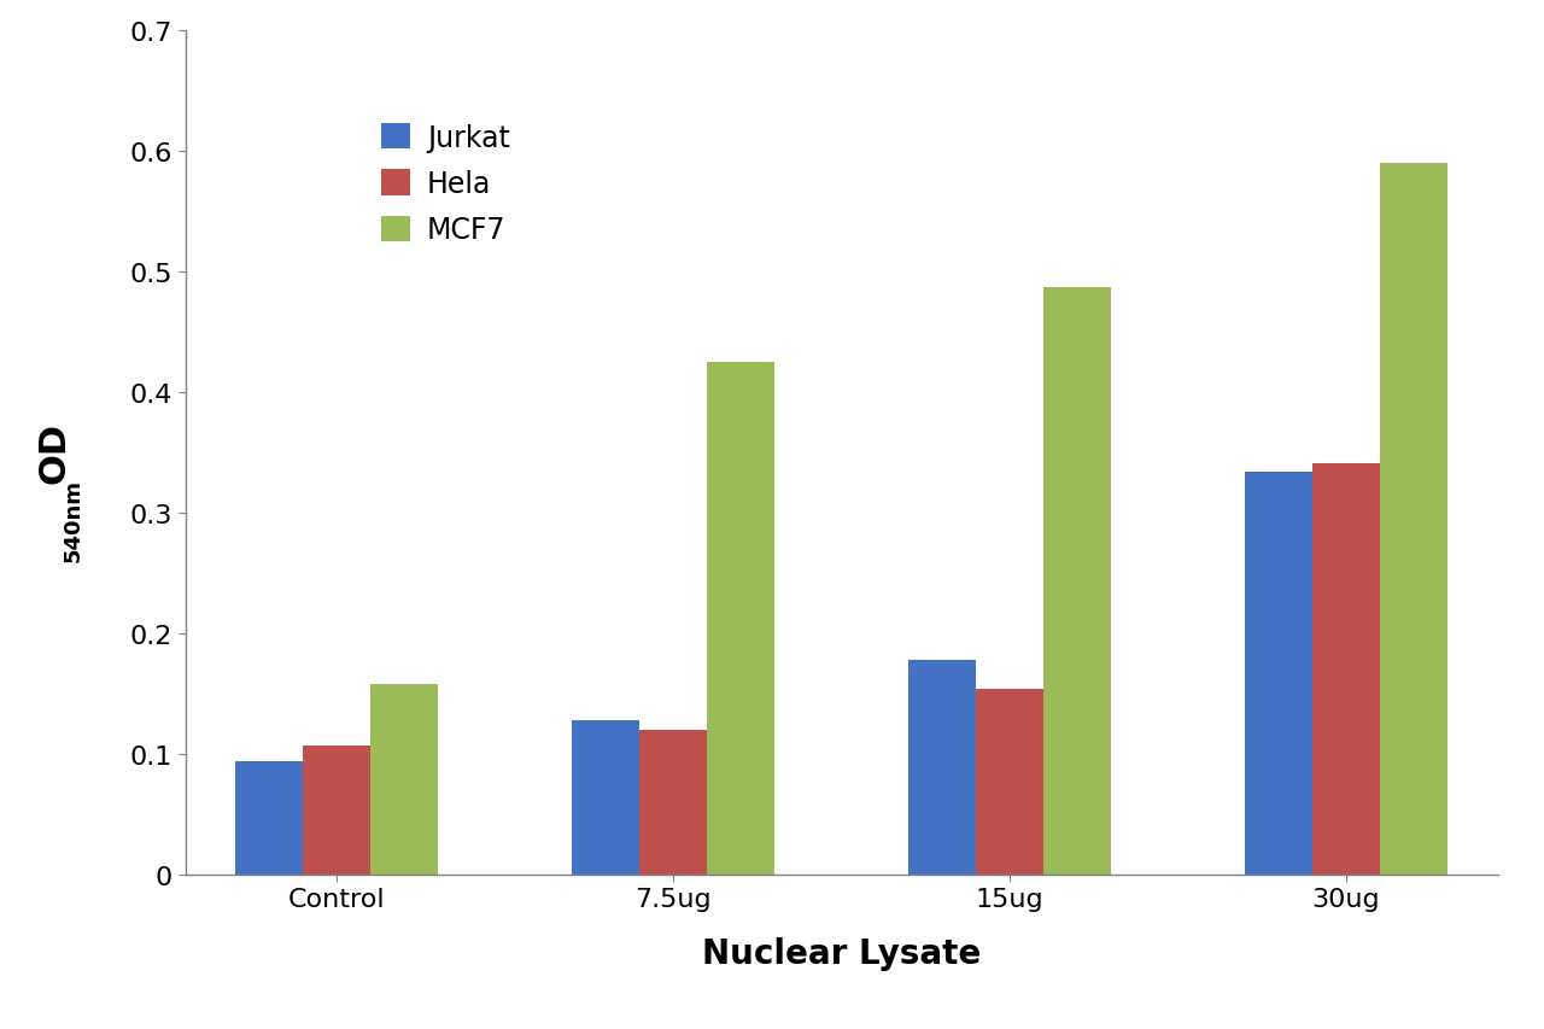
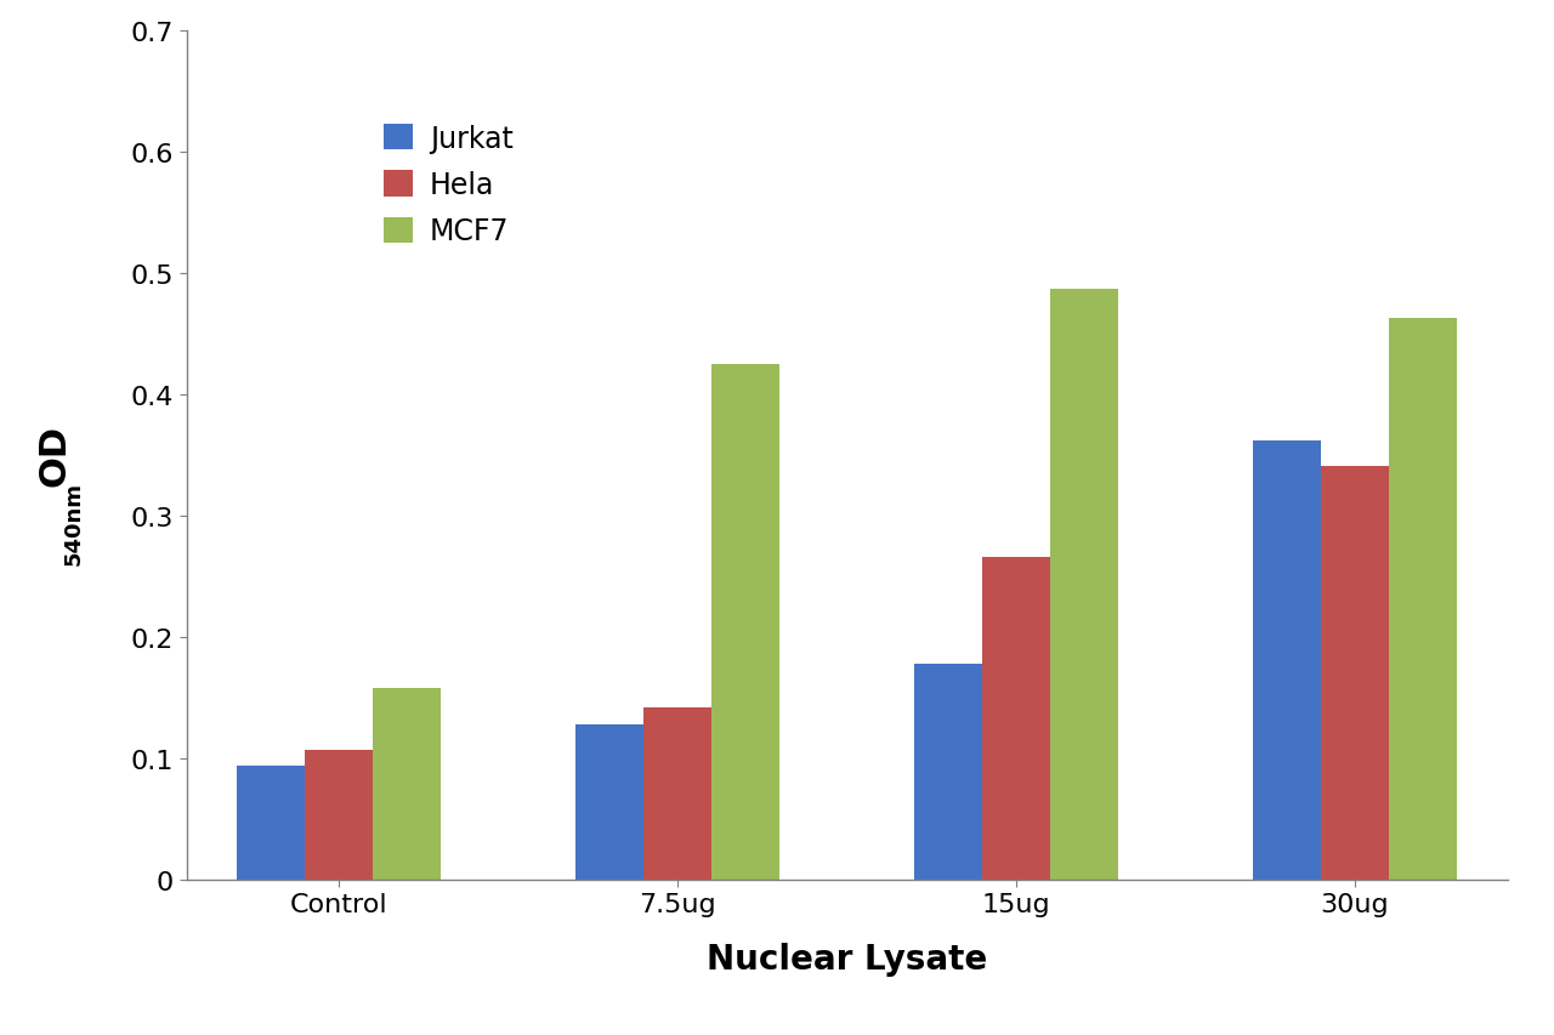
Hela/7.5ug: 0.120 -> 0.142
Hela/15ug: 0.154 -> 0.266
Jurkat/30ug: 0.334 -> 0.362
MCF7/30ug: 0.590 -> 0.463
